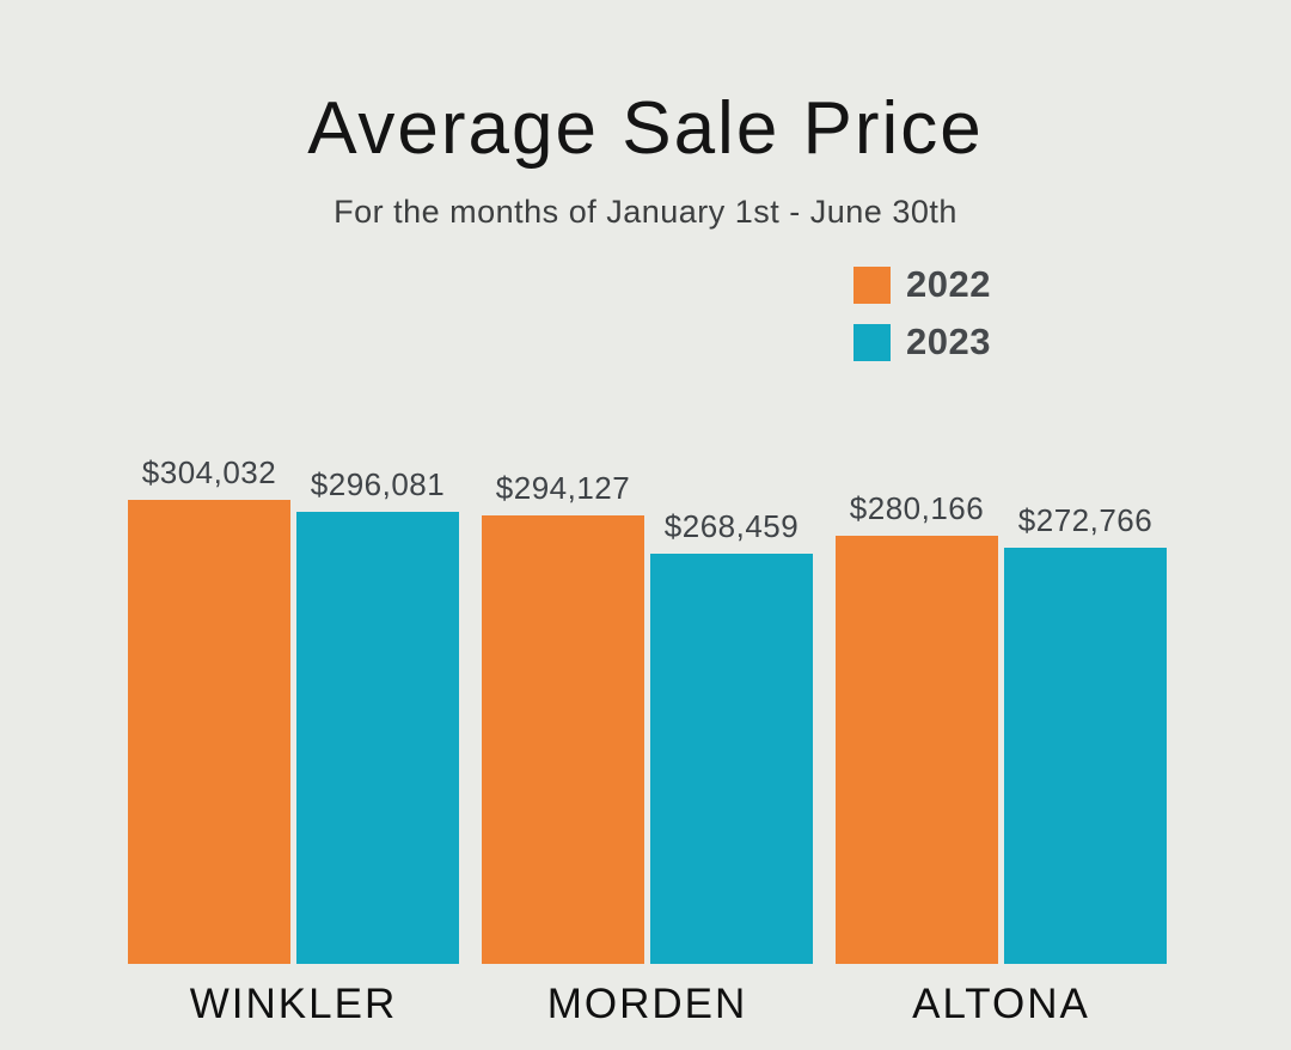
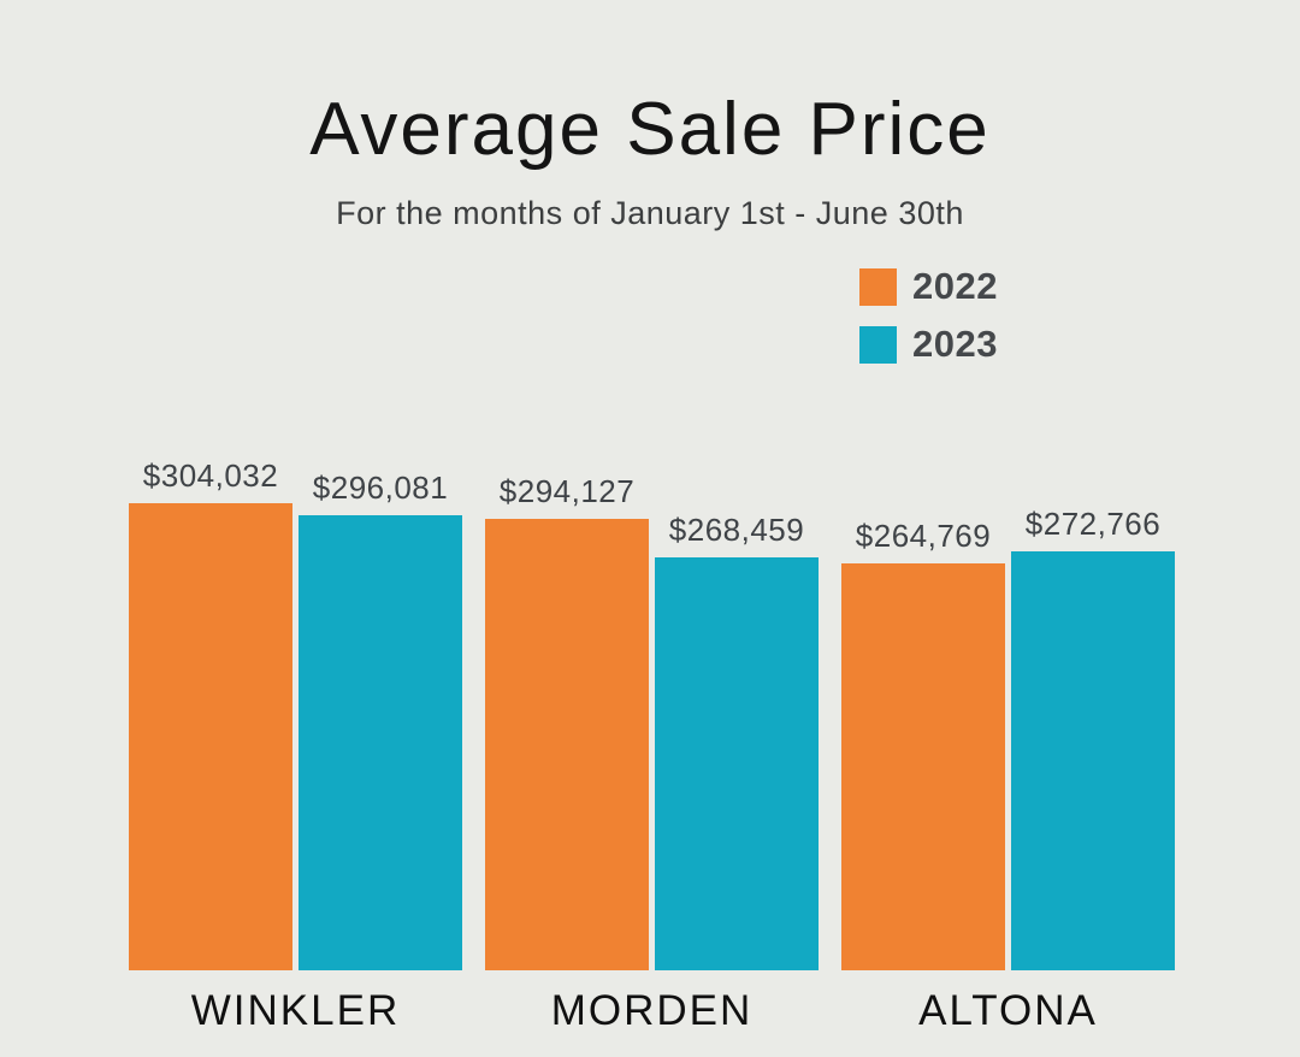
2022/ALTONA: $280,166 -> $264,769
